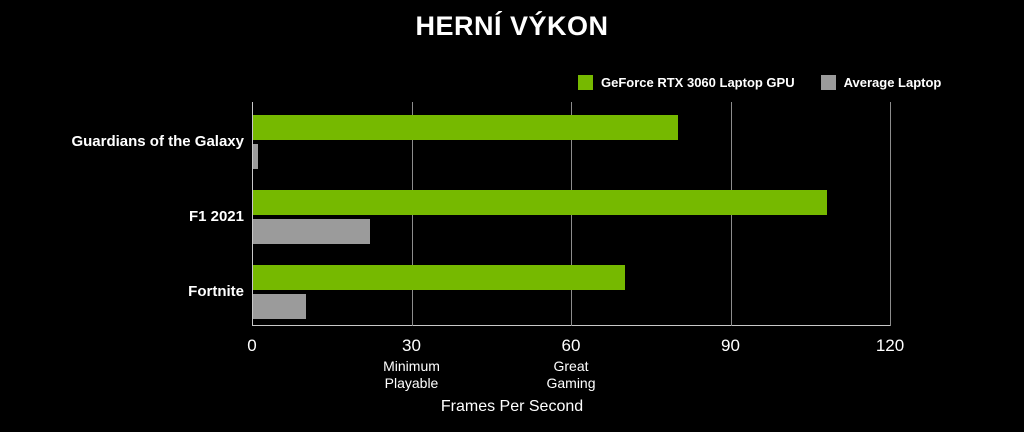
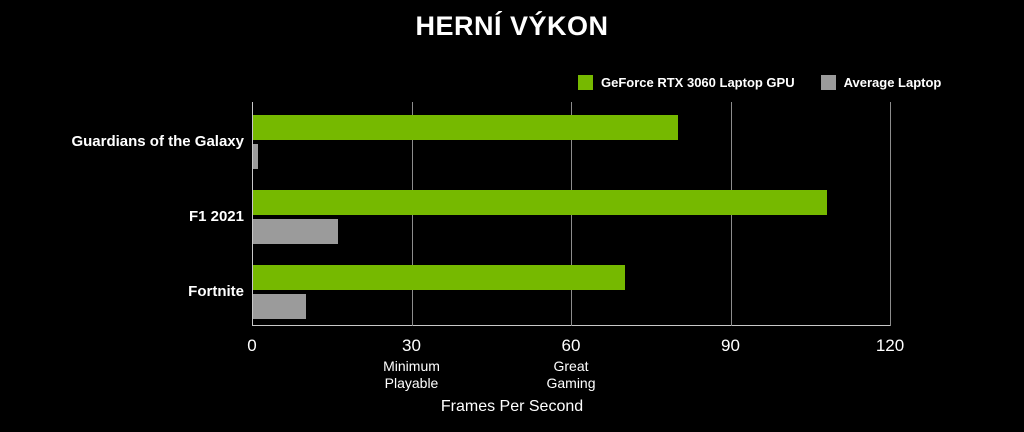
Average Laptop/F1 2021: 22 -> 16
